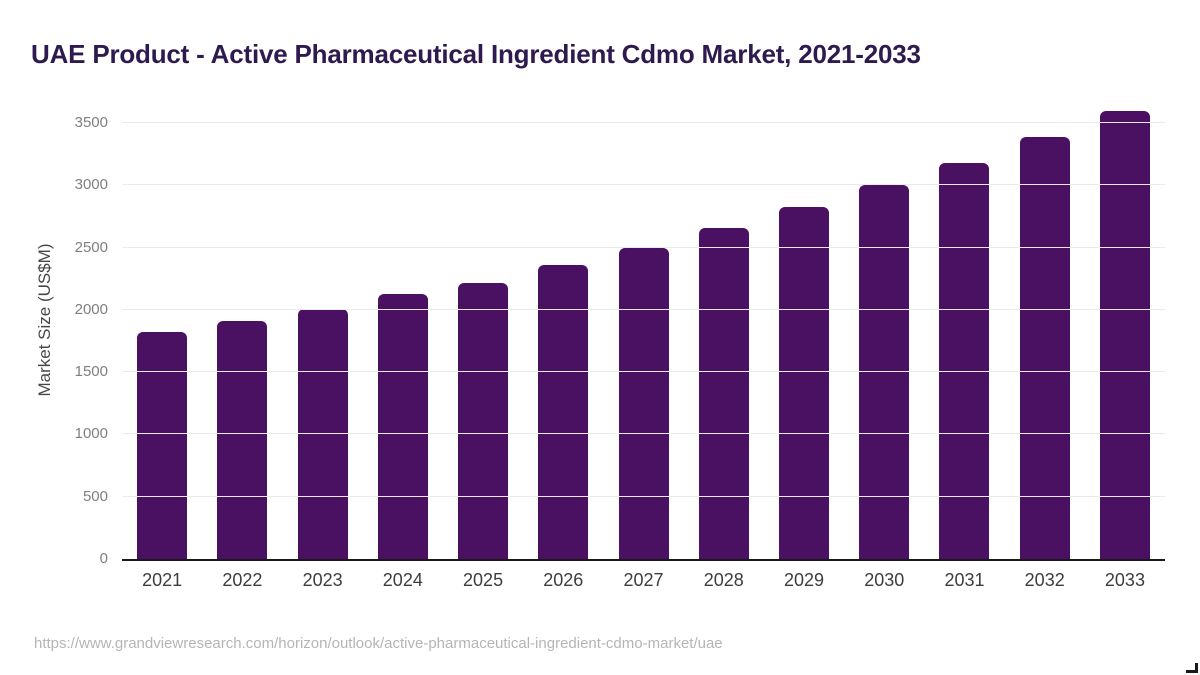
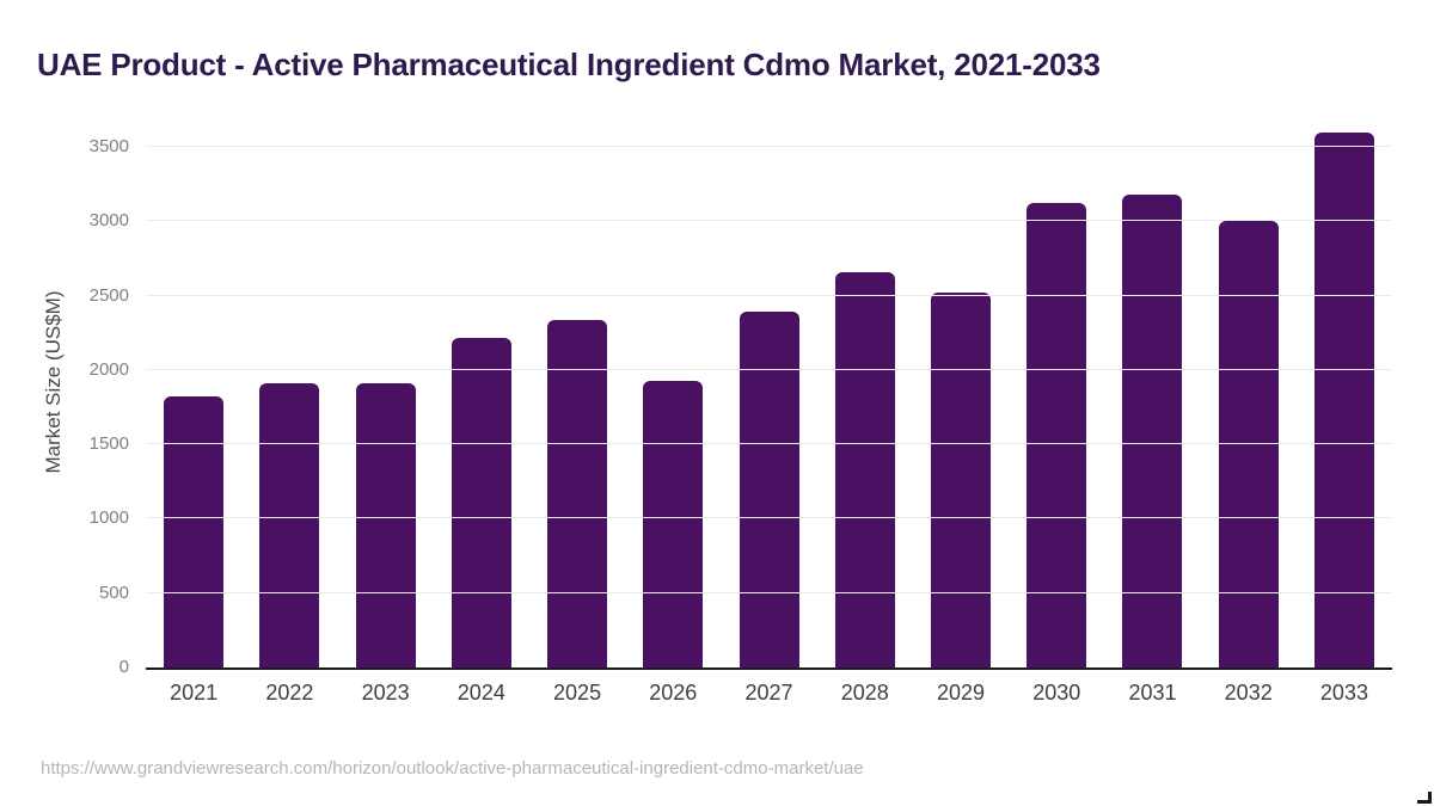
2023: 2010 -> 1910
2024: 2120 -> 2220
2025: 2220 -> 2340
2026: 2360 -> 1930
2027: 2500 -> 2390
2029: 2820 -> 2520
2030: 3000 -> 3120
2032: 3390 -> 3000
